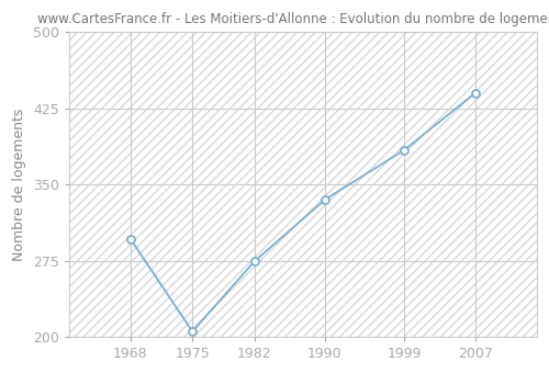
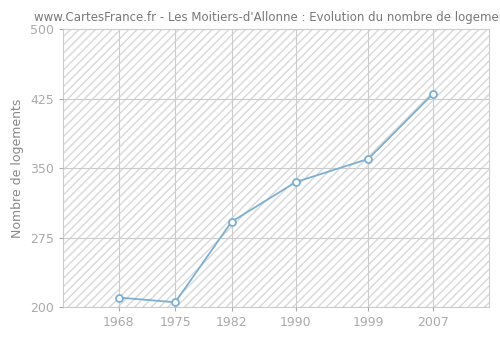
1968: 296 -> 210
1982: 274 -> 292
1999: 384 -> 360
2007: 440 -> 430
